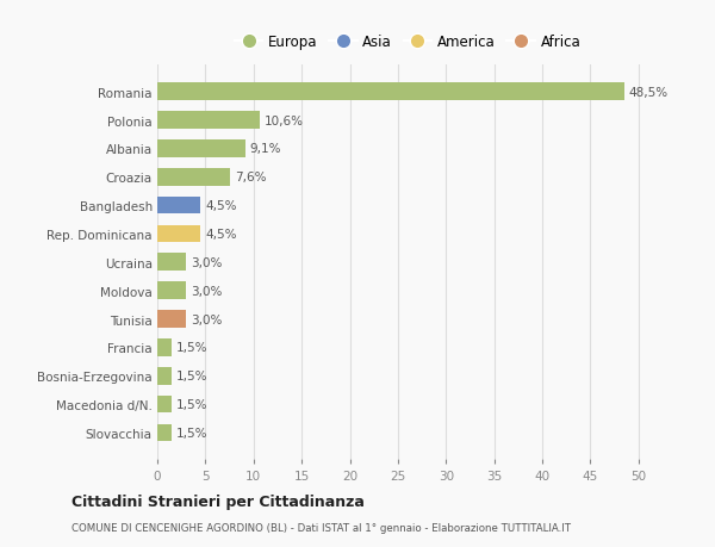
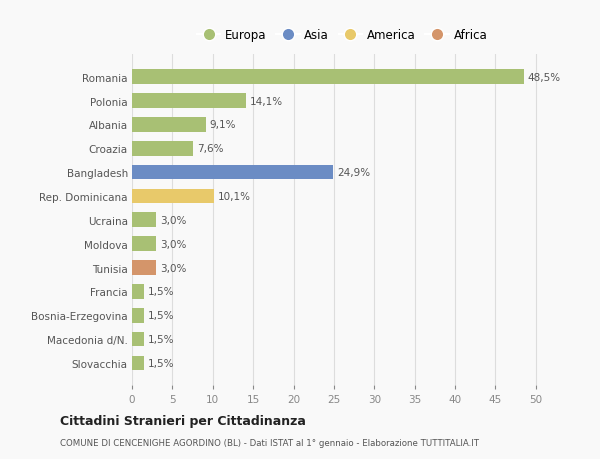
Polonia: 10,6% -> 14,1%
Bangladesh: 4,5% -> 24,9%
Rep. Dominicana: 4,5% -> 10,1%
